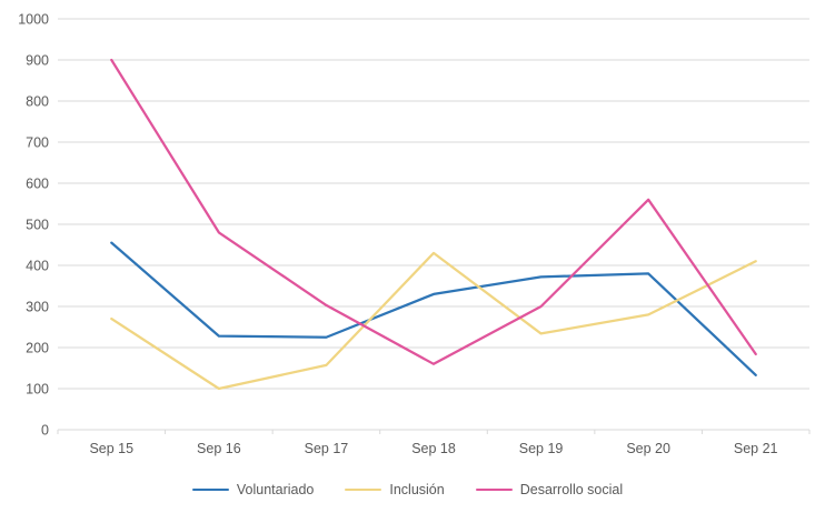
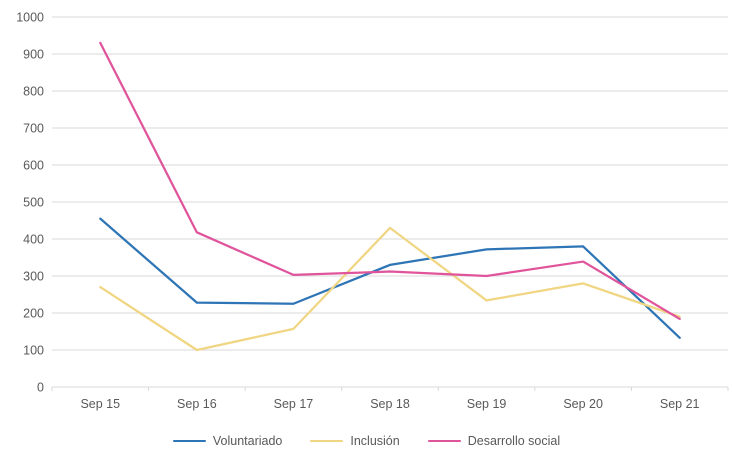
Desarrollo social/Sep 15: 900 -> 930
Desarrollo social/Sep 16: 480 -> 420
Desarrollo social/Sep 18: 160 -> 310
Desarrollo social/Sep 20: 560 -> 340
Inclusión/Sep 21: 410 -> 190
